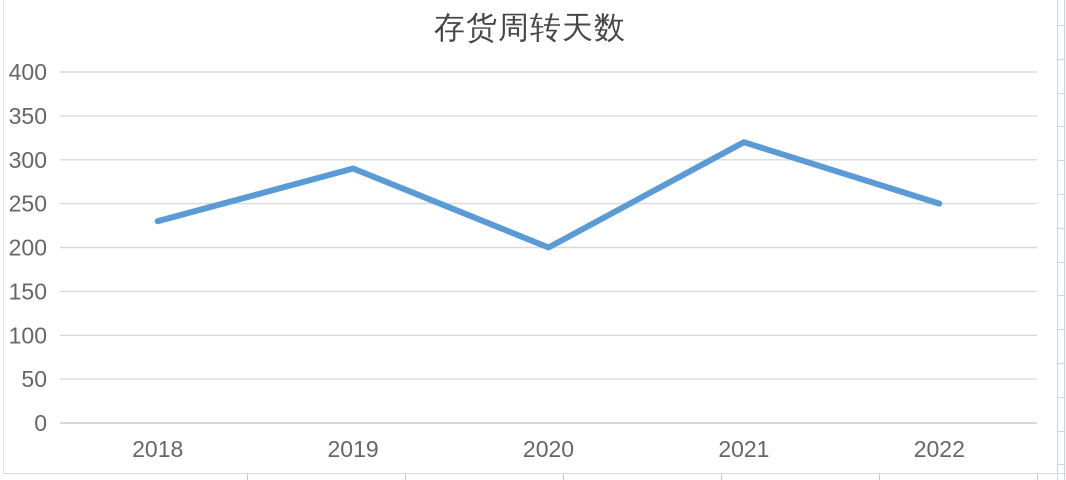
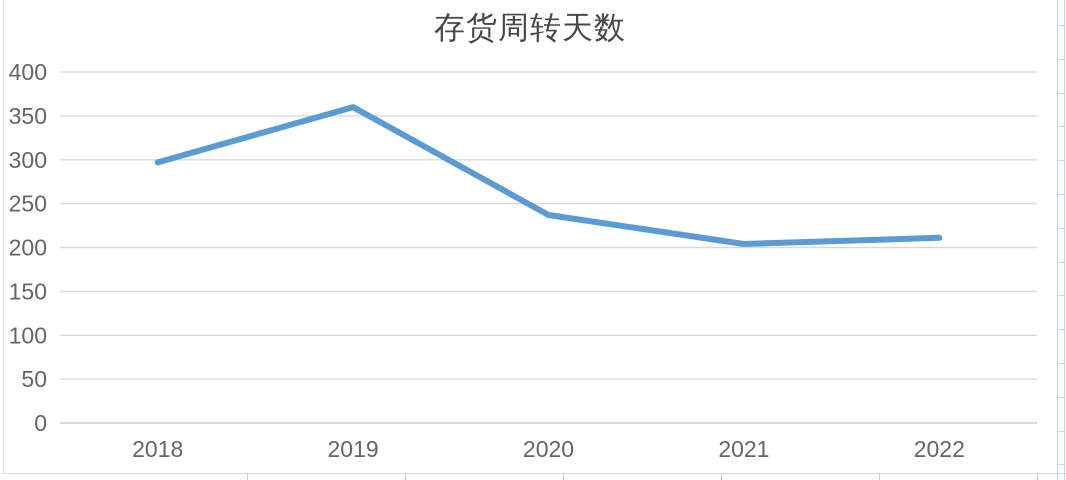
2018: 230 -> 300
2019: 290 -> 360
2020: 200 -> 240
2021: 320 -> 200
2022: 250 -> 210
